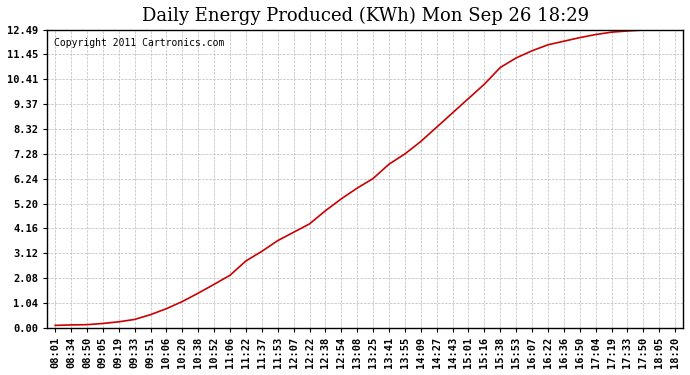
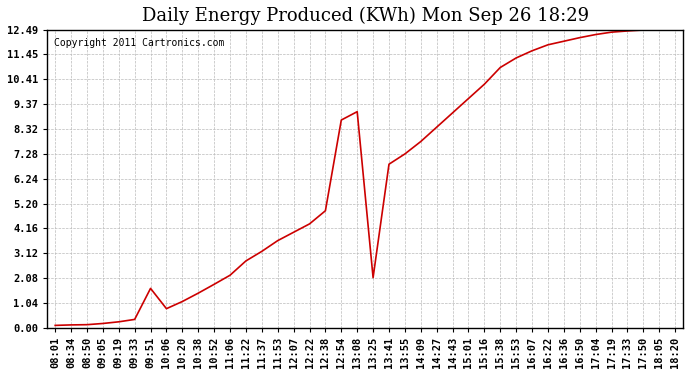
09:51: 0.55 -> 1.65
12:54: 5.40 -> 8.70
13:08: 5.85 -> 9.05
13:25: 6.25 -> 2.10
